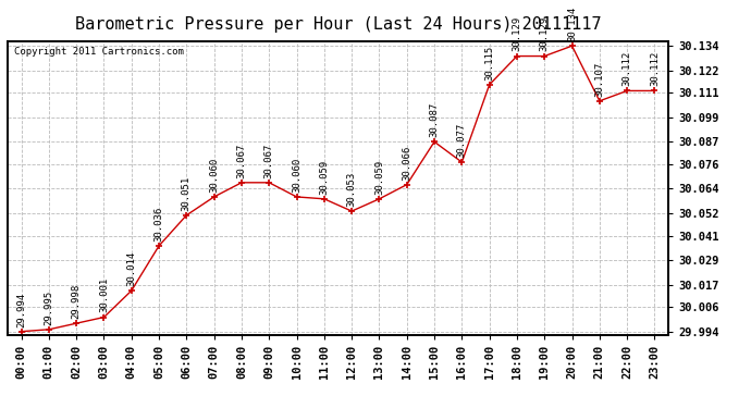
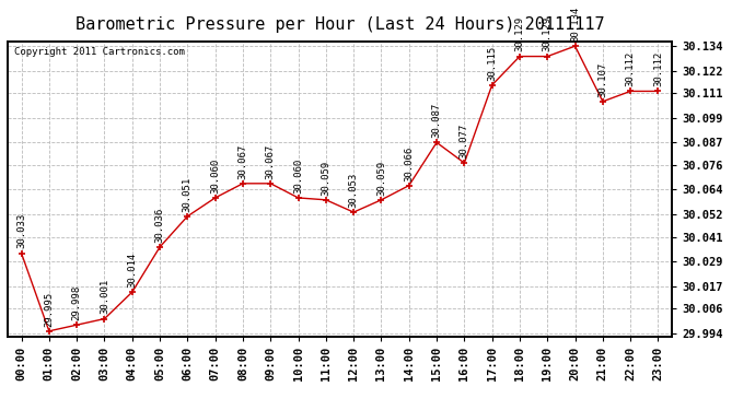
00:00: 29.994 -> 30.033
